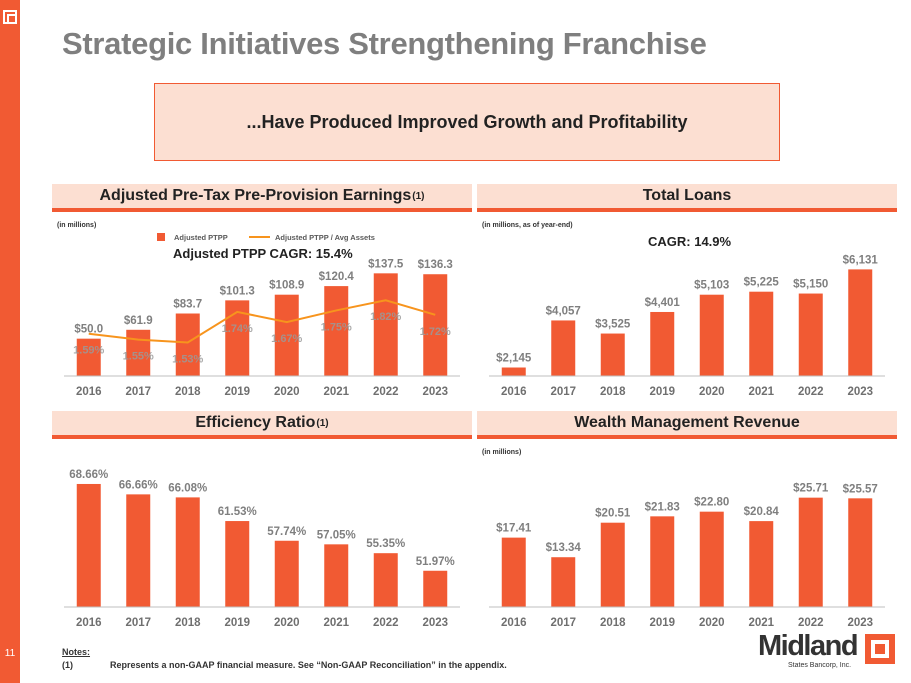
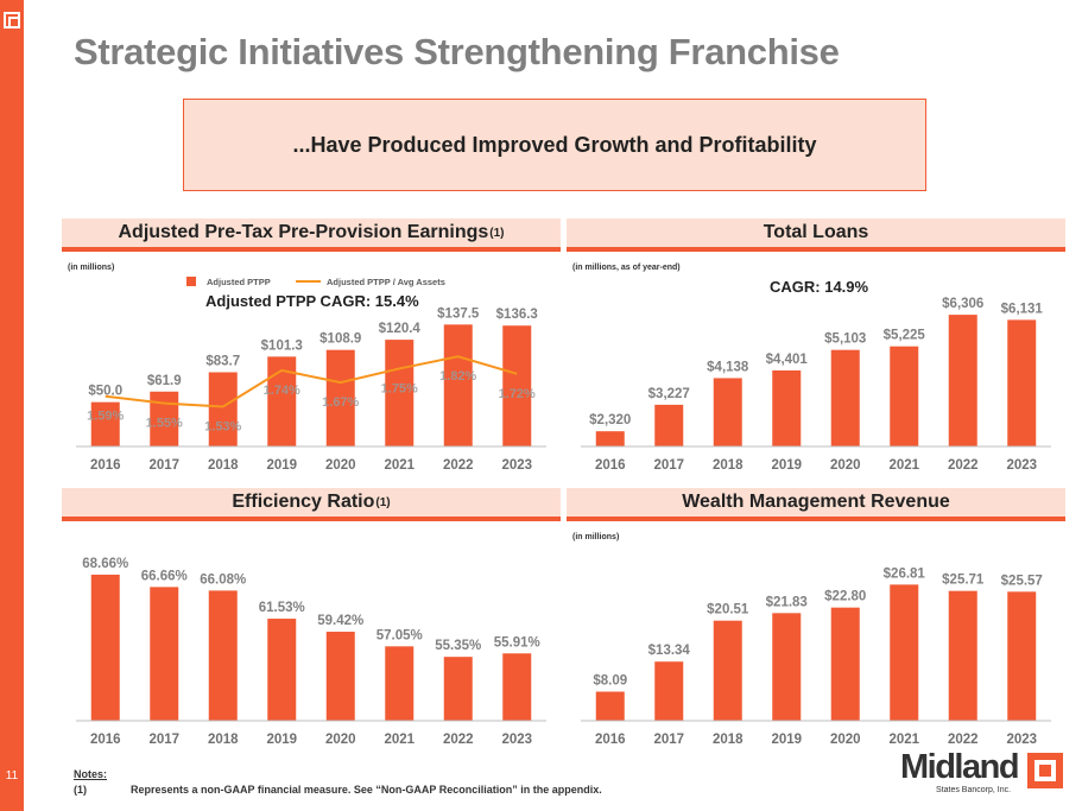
Total Loans/2016: $2,145 -> $2,320
Total Loans/2017: $4,057 -> $3,227
Total Loans/2018: $3,525 -> $4,138
Total Loans/2022: $5,150 -> $6,306
Efficiency Ratio/2020: 57.74% -> 59.42%
Efficiency Ratio/2023: 51.97% -> 55.91%
Wealth Management Revenue/2016: $17.41 -> $8.09
Wealth Management Revenue/2021: $20.84 -> $26.81
